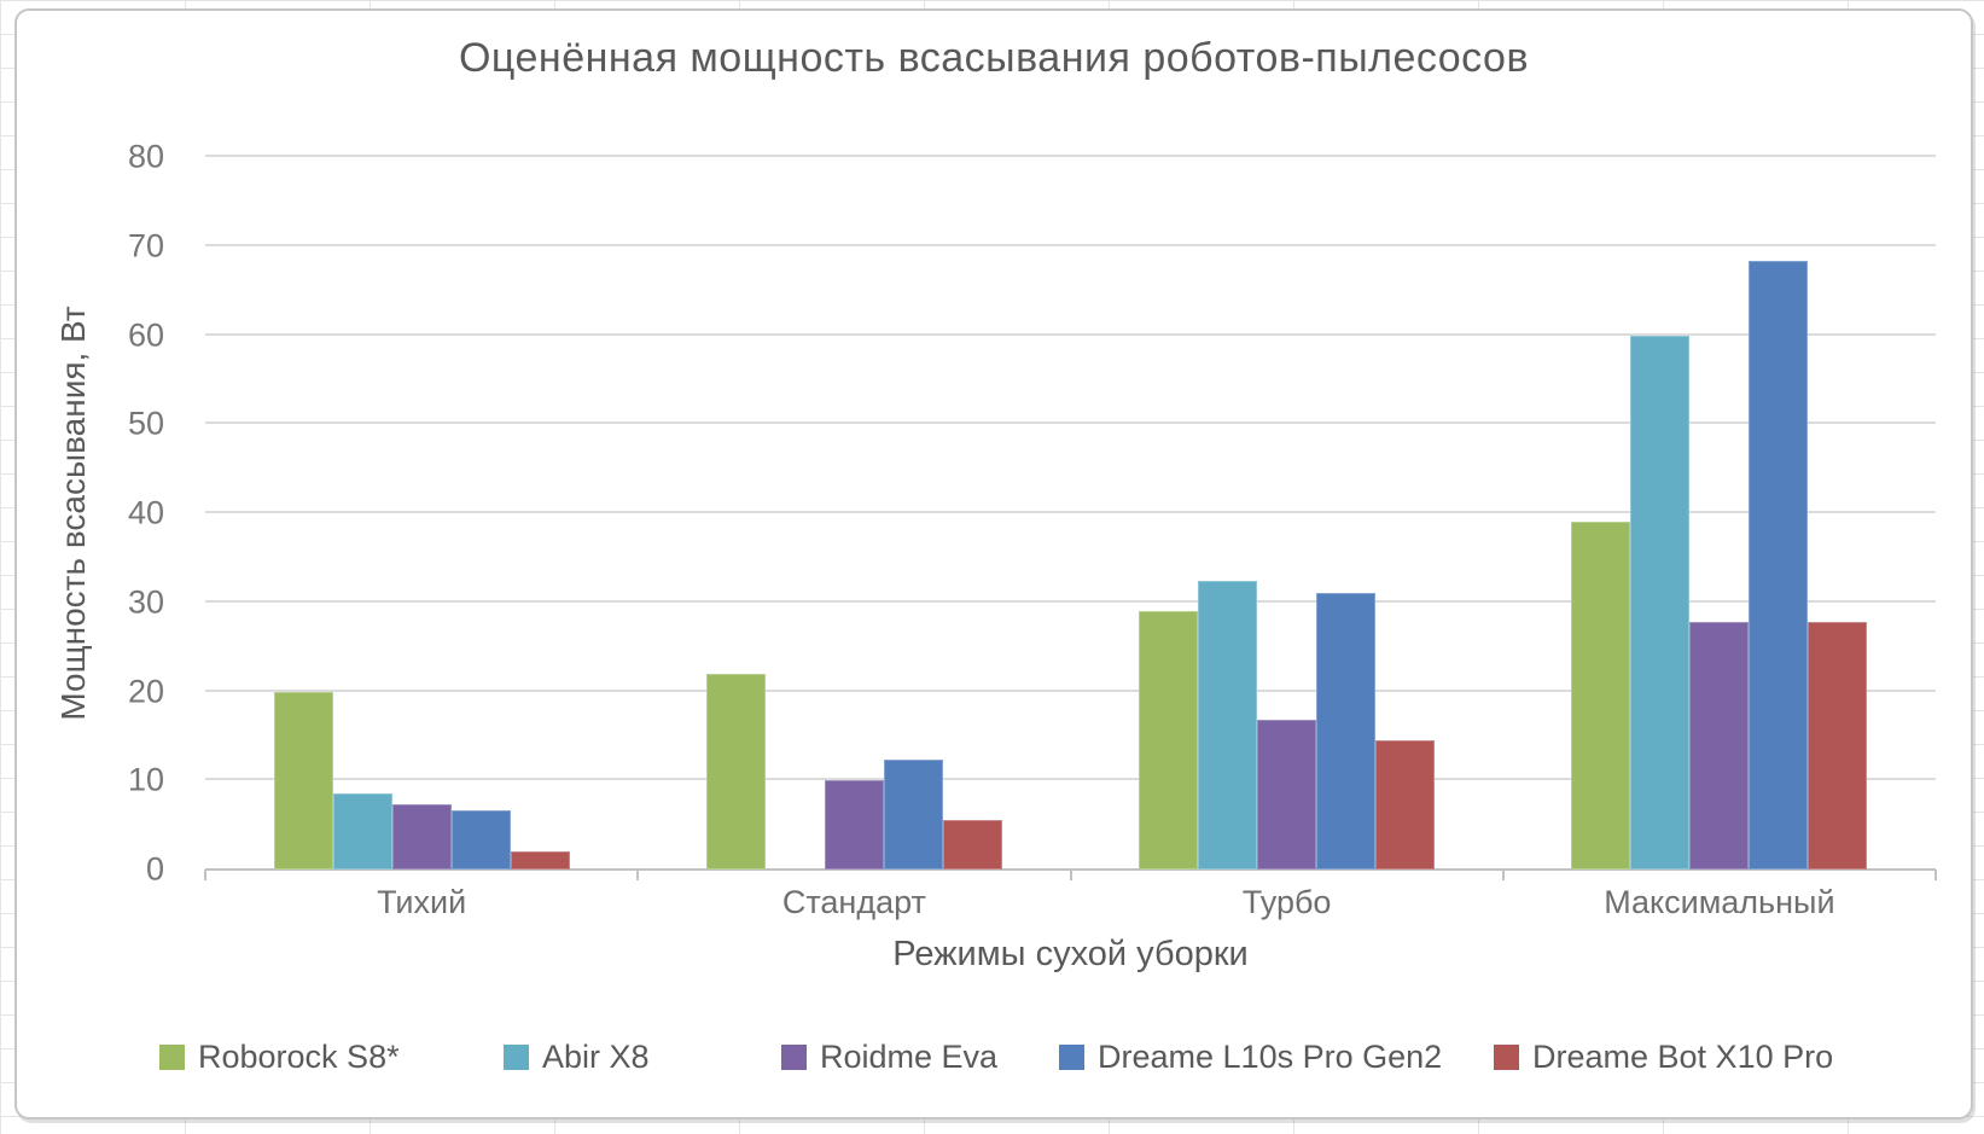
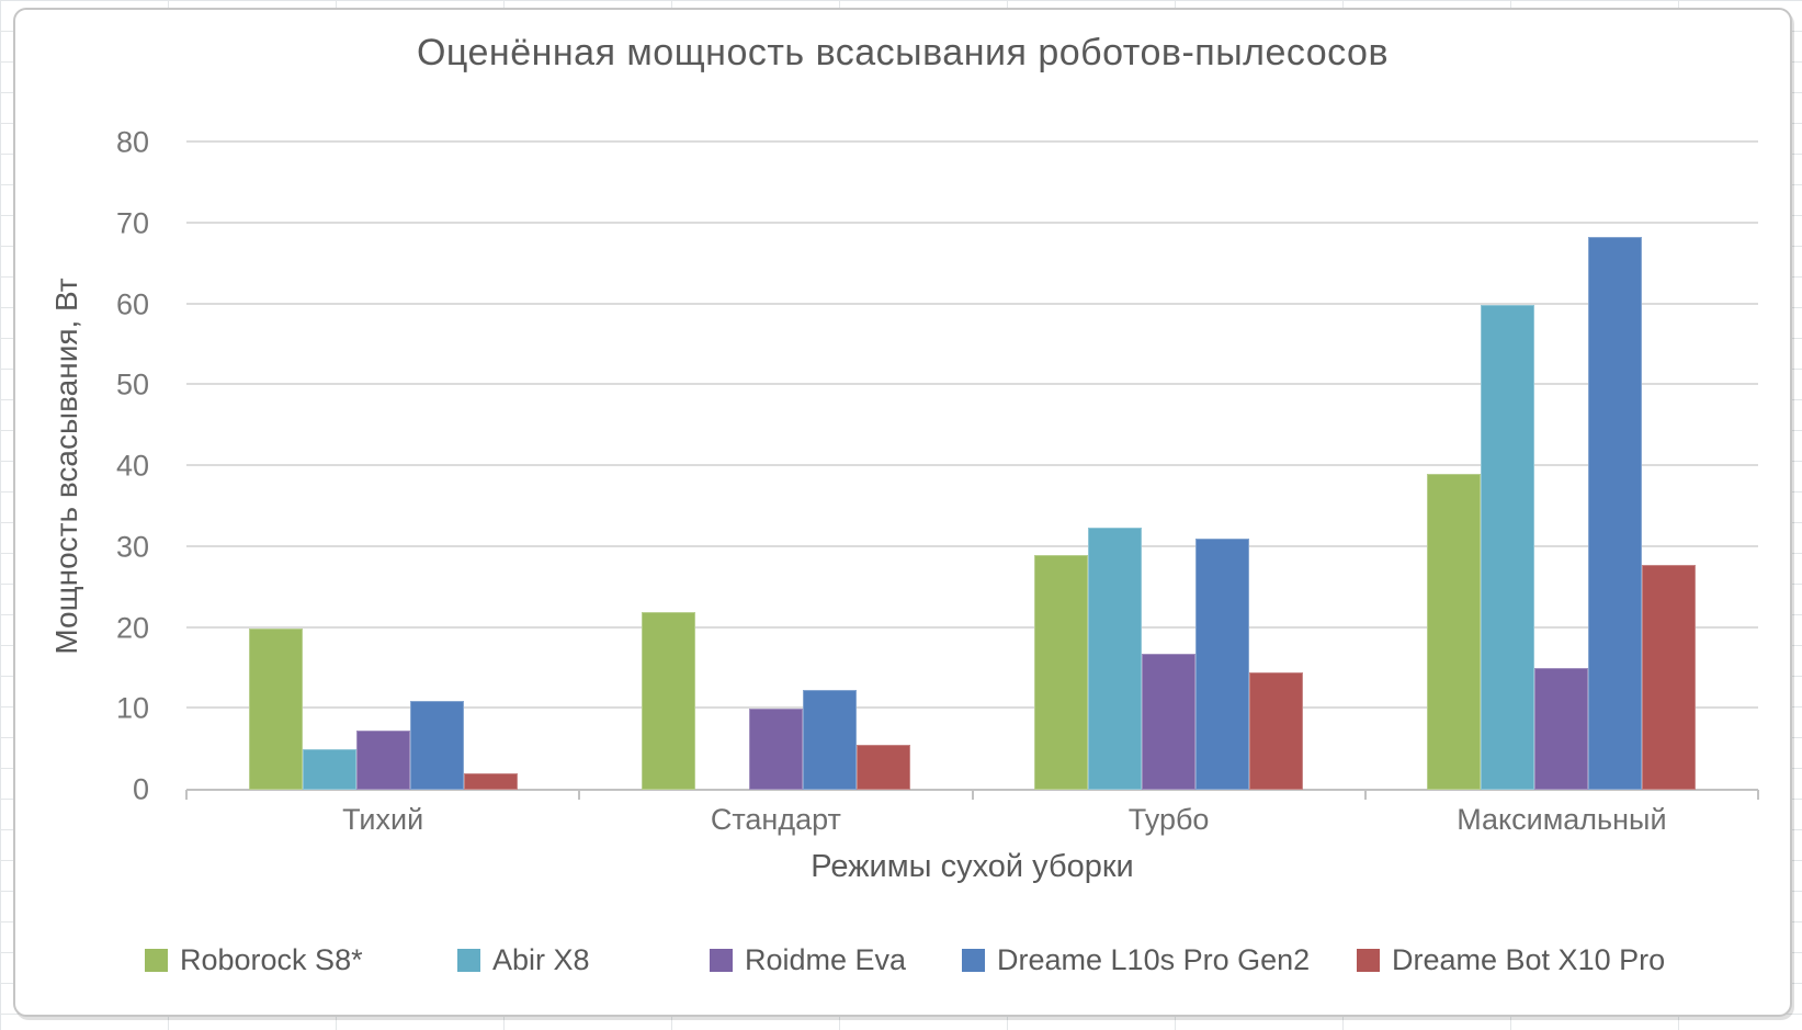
Abir X8/Тихий: 9 -> 5
Dreame L10s Pro Gen2/Тихий: 7 -> 11
Roidme Eva/Максимальный: 28 -> 15
